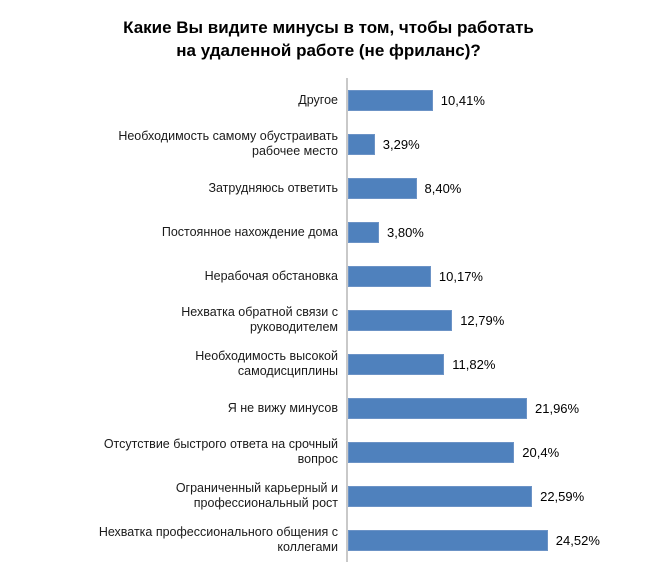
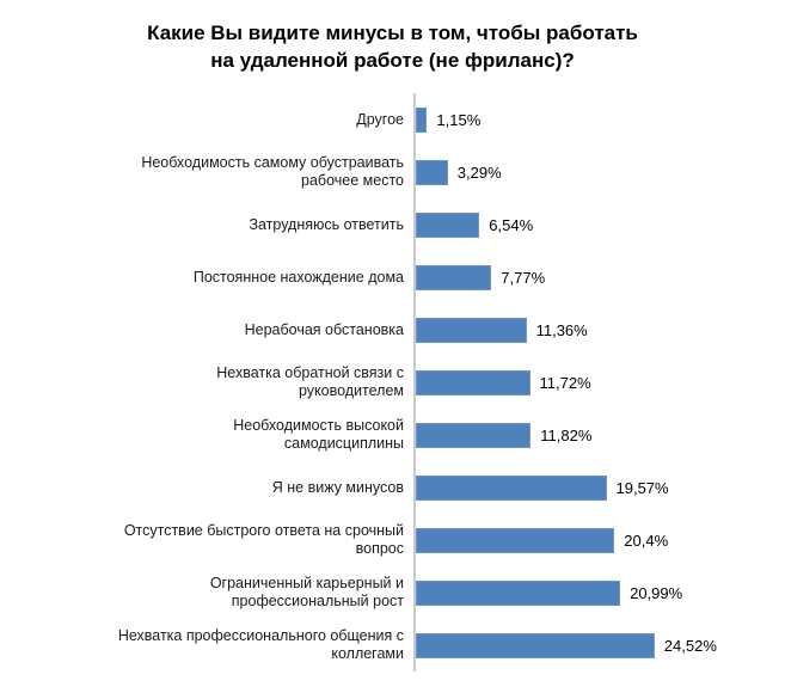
Другое: 10,41% -> 1,15%
Затрудняюсь ответить: 8,40% -> 6,54%
Постоянное нахождение дома: 3,80% -> 7,77%
Нерабочая обстановка: 10,17% -> 11,36%
Нехватка обратной связи с руководителем: 12,79% -> 11,72%
Я не вижу минусов: 21,96% -> 19,57%
Ограниченный карьерный и профессиональный рост: 22,59% -> 20,99%
